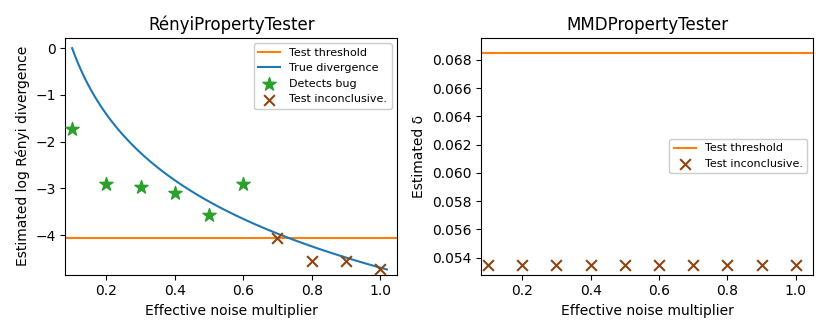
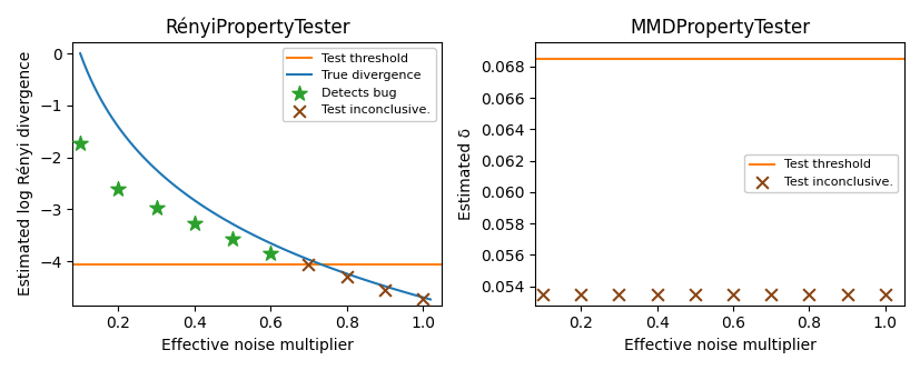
RényiPropertyTester/Detects bug/0.2: -2.90 -> -2.60
RényiPropertyTester/Detects bug/0.4: -3.10 -> -3.28
RényiPropertyTester/Detects bug/0.6: -2.90 -> -3.85
RényiPropertyTester/Test inconclusive./0.8: -4.55 -> -4.30
